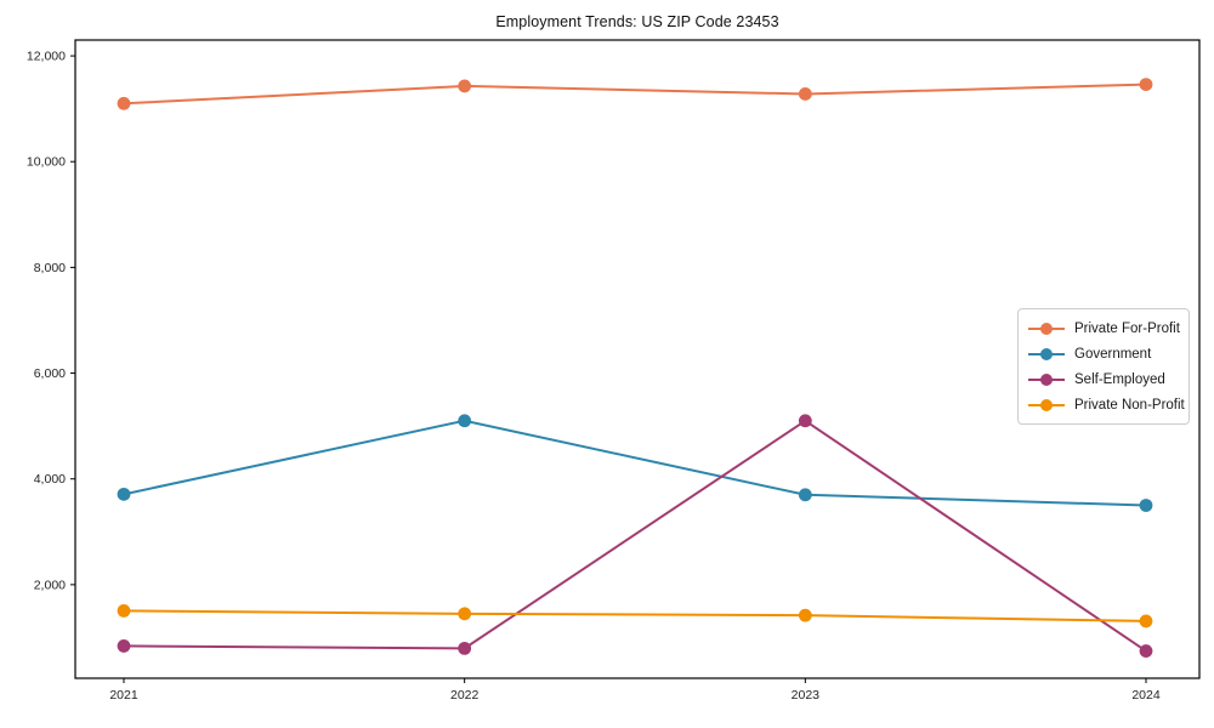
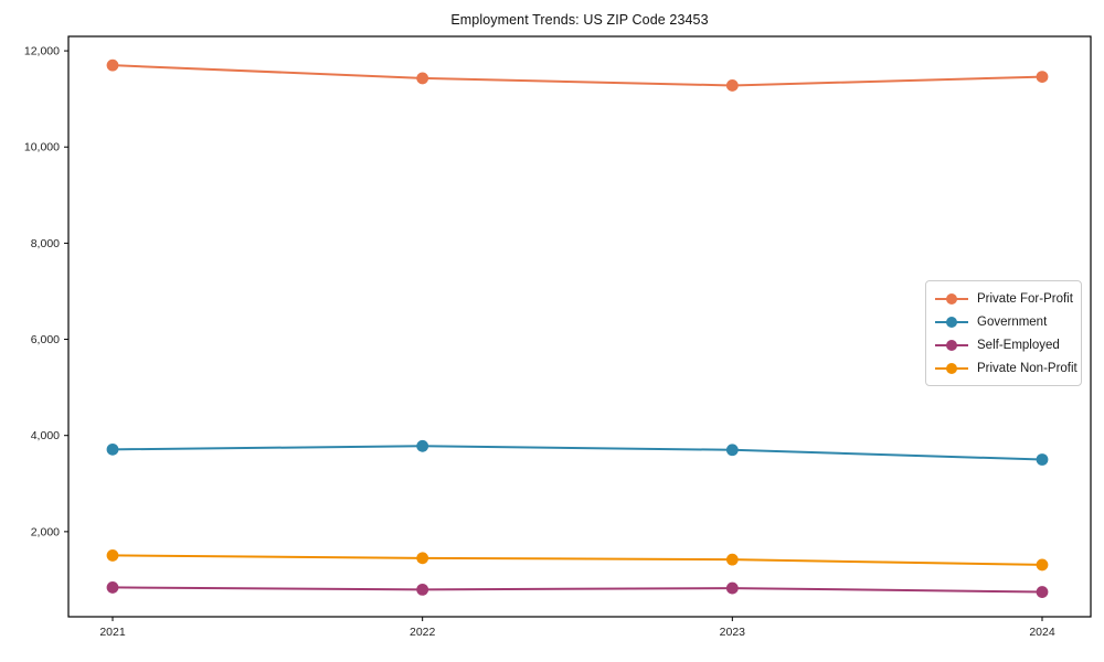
Private For-Profit/2021: 11100 -> 11700
Government/2022: 5100 -> 3800
Self-Employed/2023: 5100 -> 800
